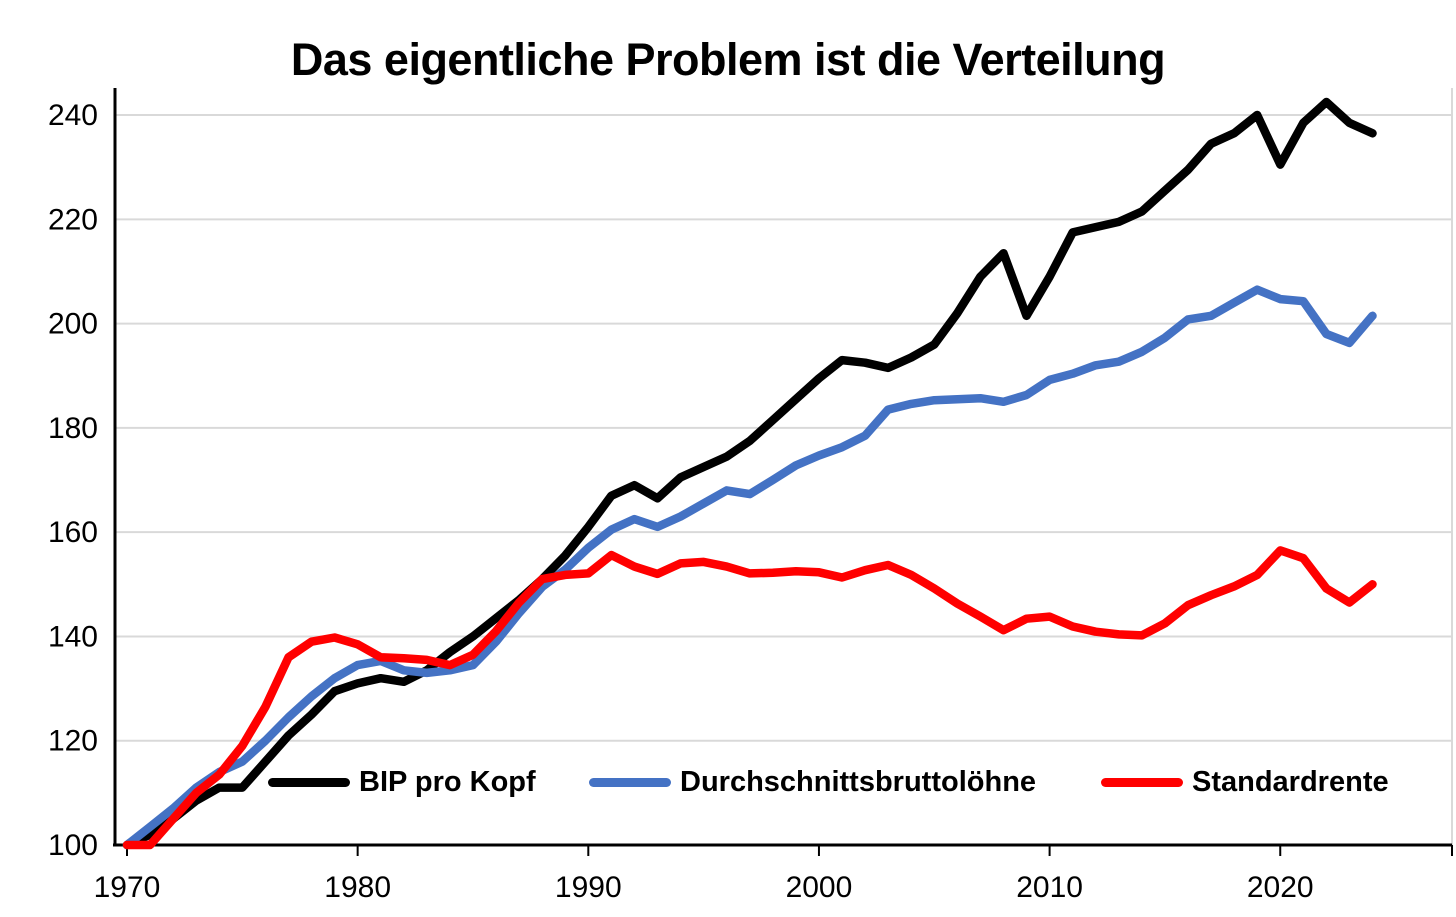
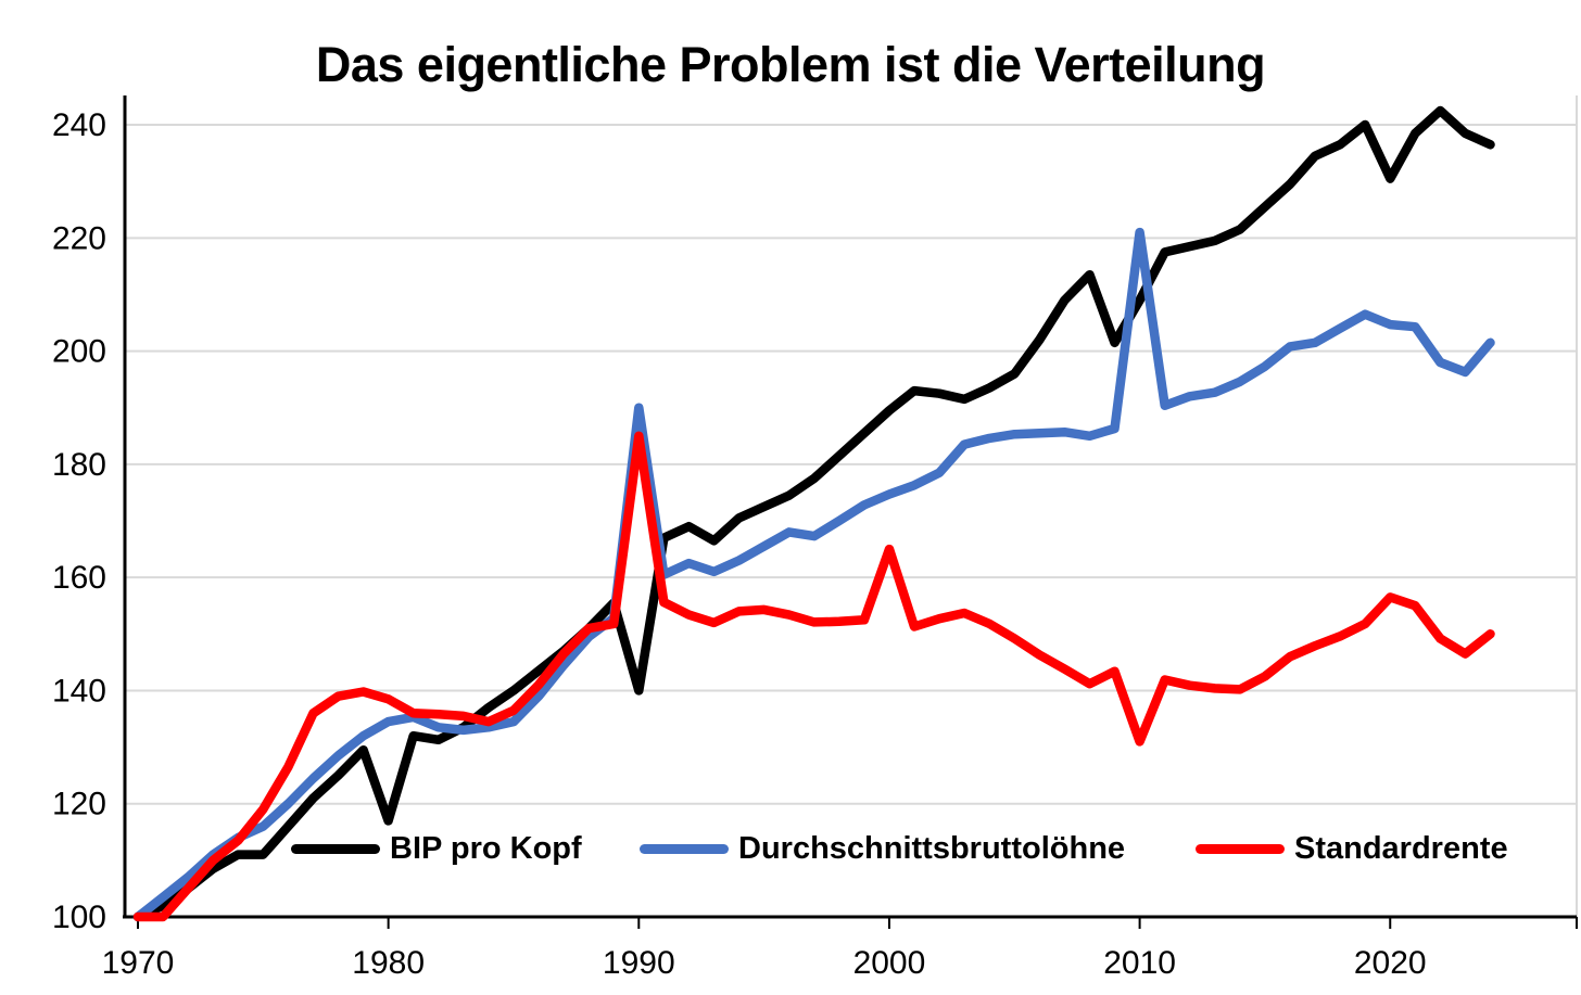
BIP pro Kopf/1980: 131 -> 117
BIP pro Kopf/1990: 161 -> 140
Durchschnittsbruttolöhne/1990: 157 -> 190
Standardrente/1990: 152 -> 185
Standardrente/2000: 152 -> 165
Durchschnittsbruttolöhne/2010: 189 -> 221
Standardrente/2010: 144 -> 131
